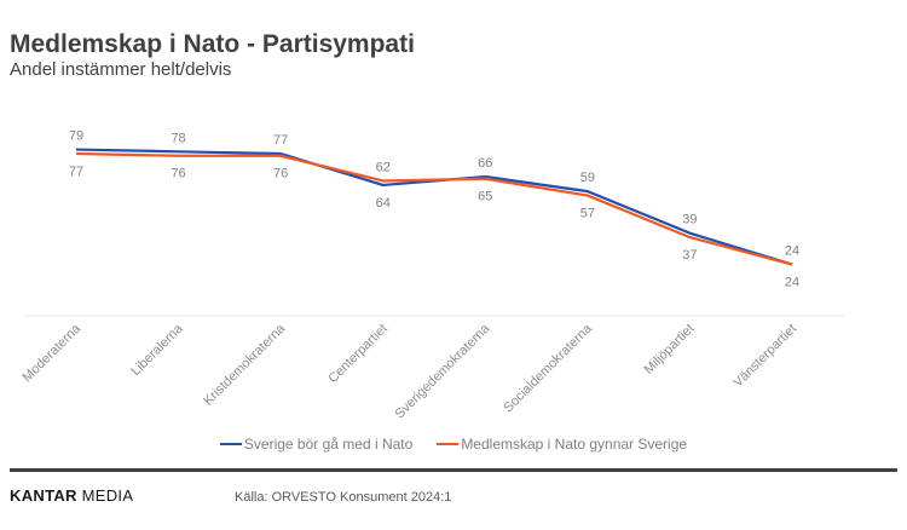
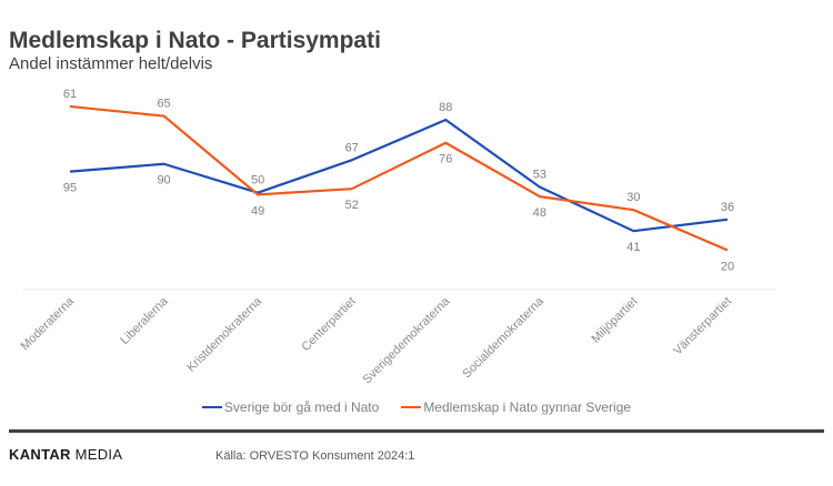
Sverige bör gå med i Nato/Moderaterna: 79 -> 61
Medlemskap i Nato gynnar Sverige/Moderaterna: 77 -> 95
Sverige bör gå med i Nato/Liberalerna: 78 -> 65
Medlemskap i Nato gynnar Sverige/Liberalerna: 76 -> 90
Sverige bör gå med i Nato/Kristdemokraterna: 77 -> 50
Medlemskap i Nato gynnar Sverige/Kristdemokraterna: 76 -> 49
Sverige bör gå med i Nato/Centerpartiet: 62 -> 67
Medlemskap i Nato gynnar Sverige/Centerpartiet: 64 -> 52
Sverige bör gå med i Nato/Sverigedemokraterna: 66 -> 88
Medlemskap i Nato gynnar Sverige/Sverigedemokraterna: 65 -> 76
Sverige bör gå med i Nato/Socialdemokraterna: 59 -> 53
Medlemskap i Nato gynnar Sverige/Socialdemokraterna: 57 -> 48
Sverige bör gå med i Nato/Miljöpartiet: 39 -> 30
Medlemskap i Nato gynnar Sverige/Miljöpartiet: 37 -> 41
Sverige bör gå med i Nato/Vänsterpartiet: 24 -> 36
Medlemskap i Nato gynnar Sverige/Vänsterpartiet: 24 -> 20
